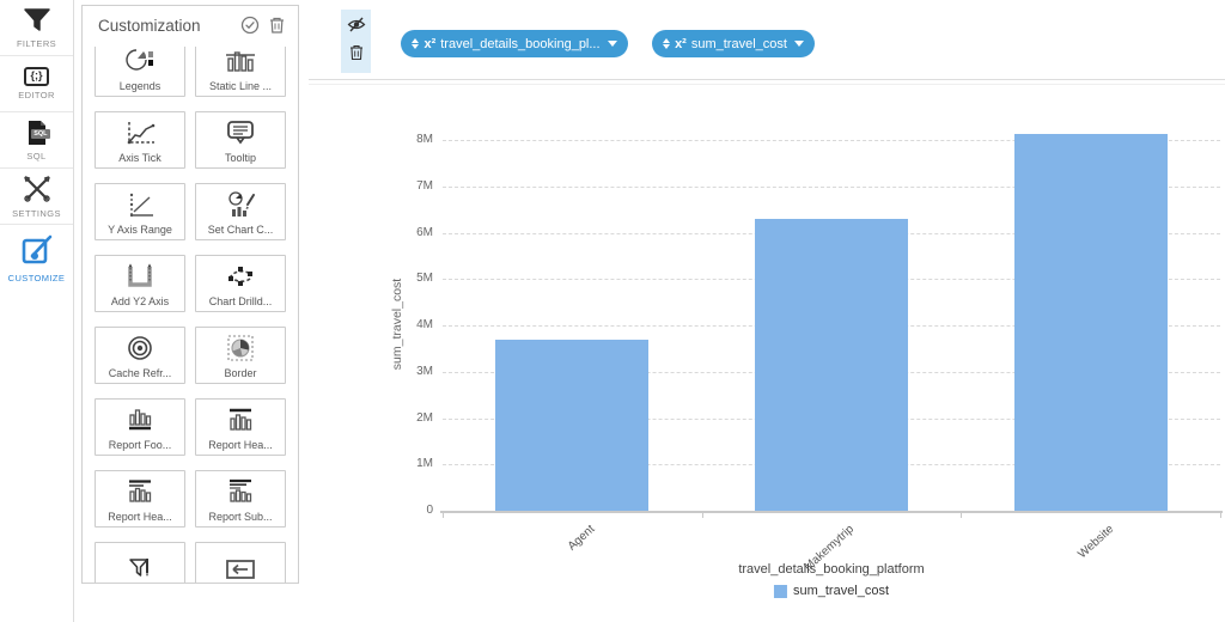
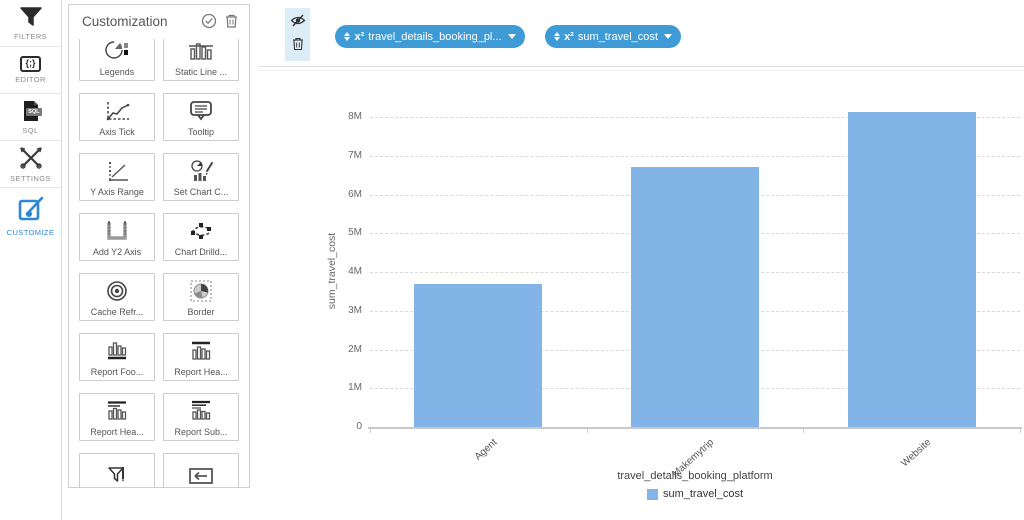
Makemytrip: 6.3M -> 6.7M
